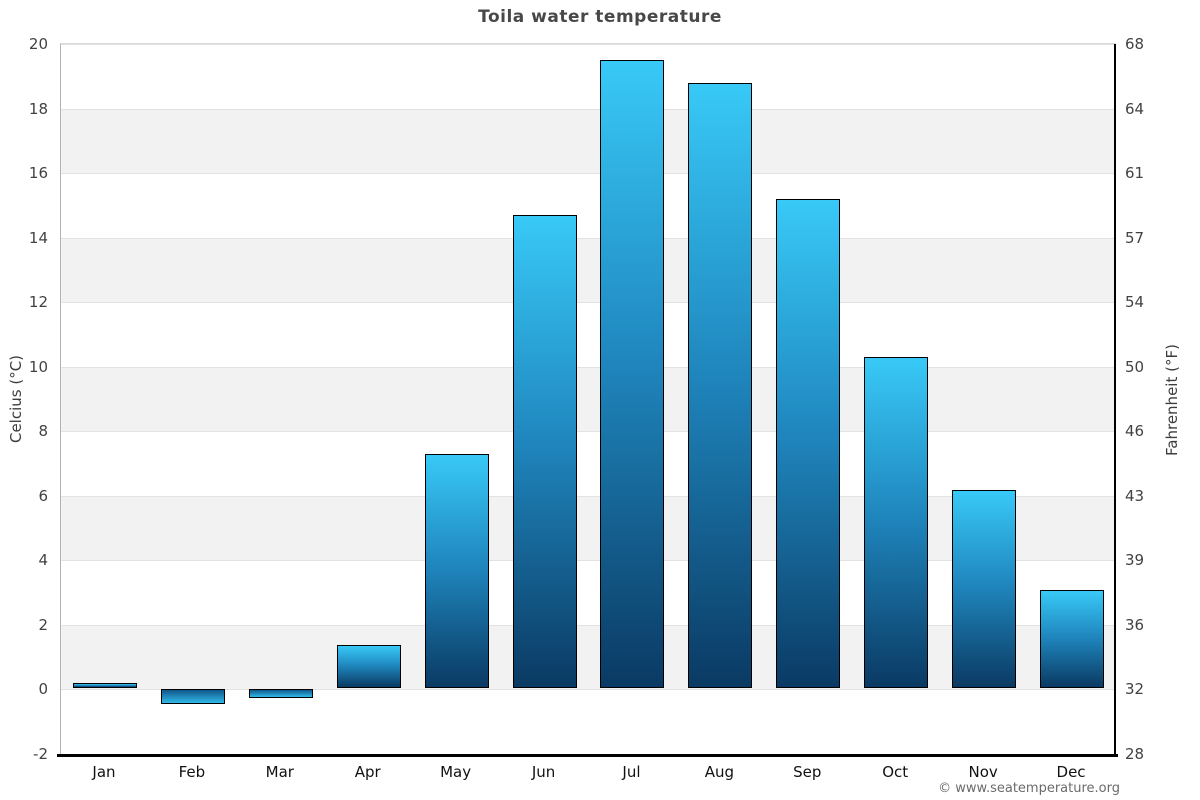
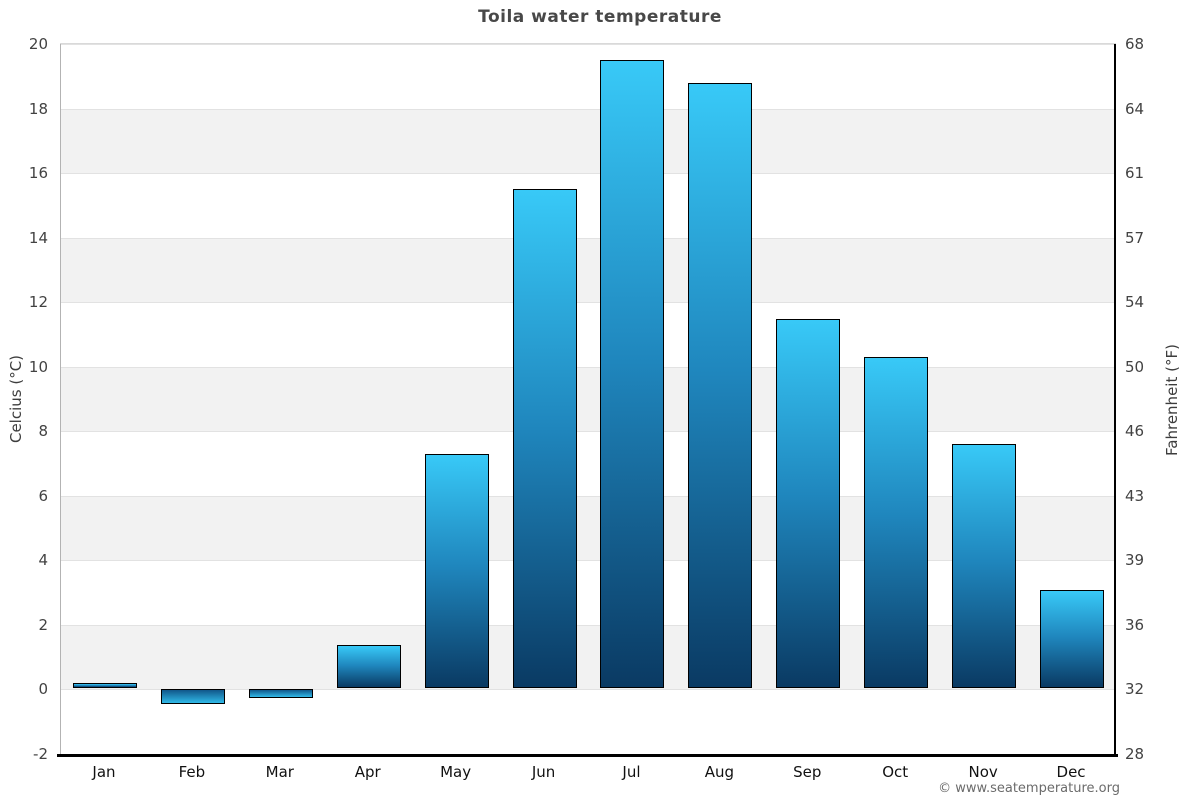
Jun: 14.6 -> 15.4
Sep: 15.1 -> 11.4
Nov: 6.1 -> 7.5
